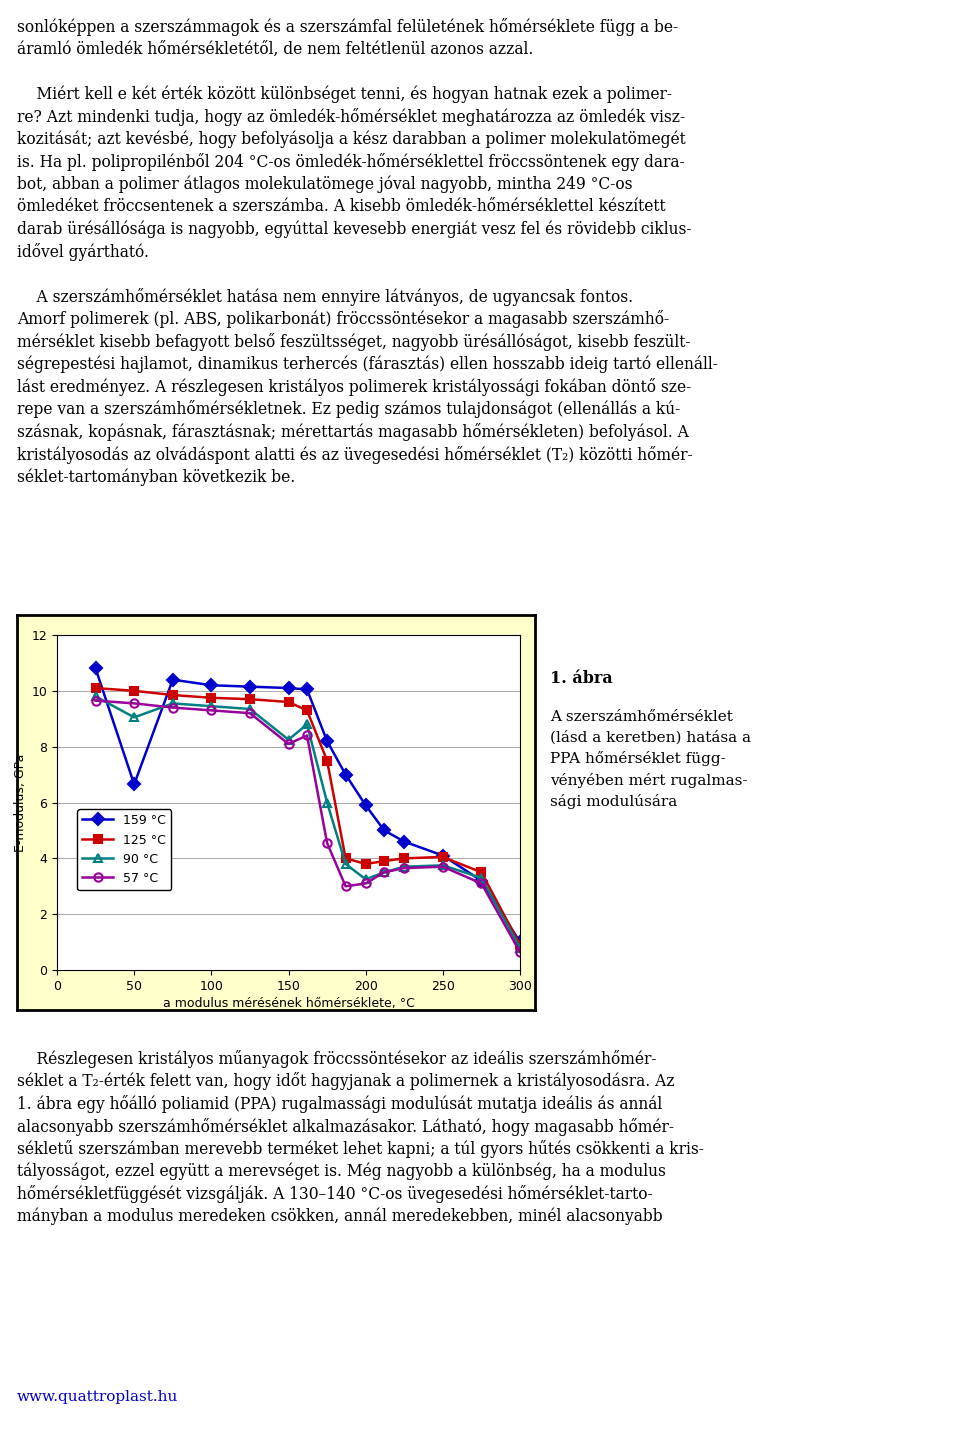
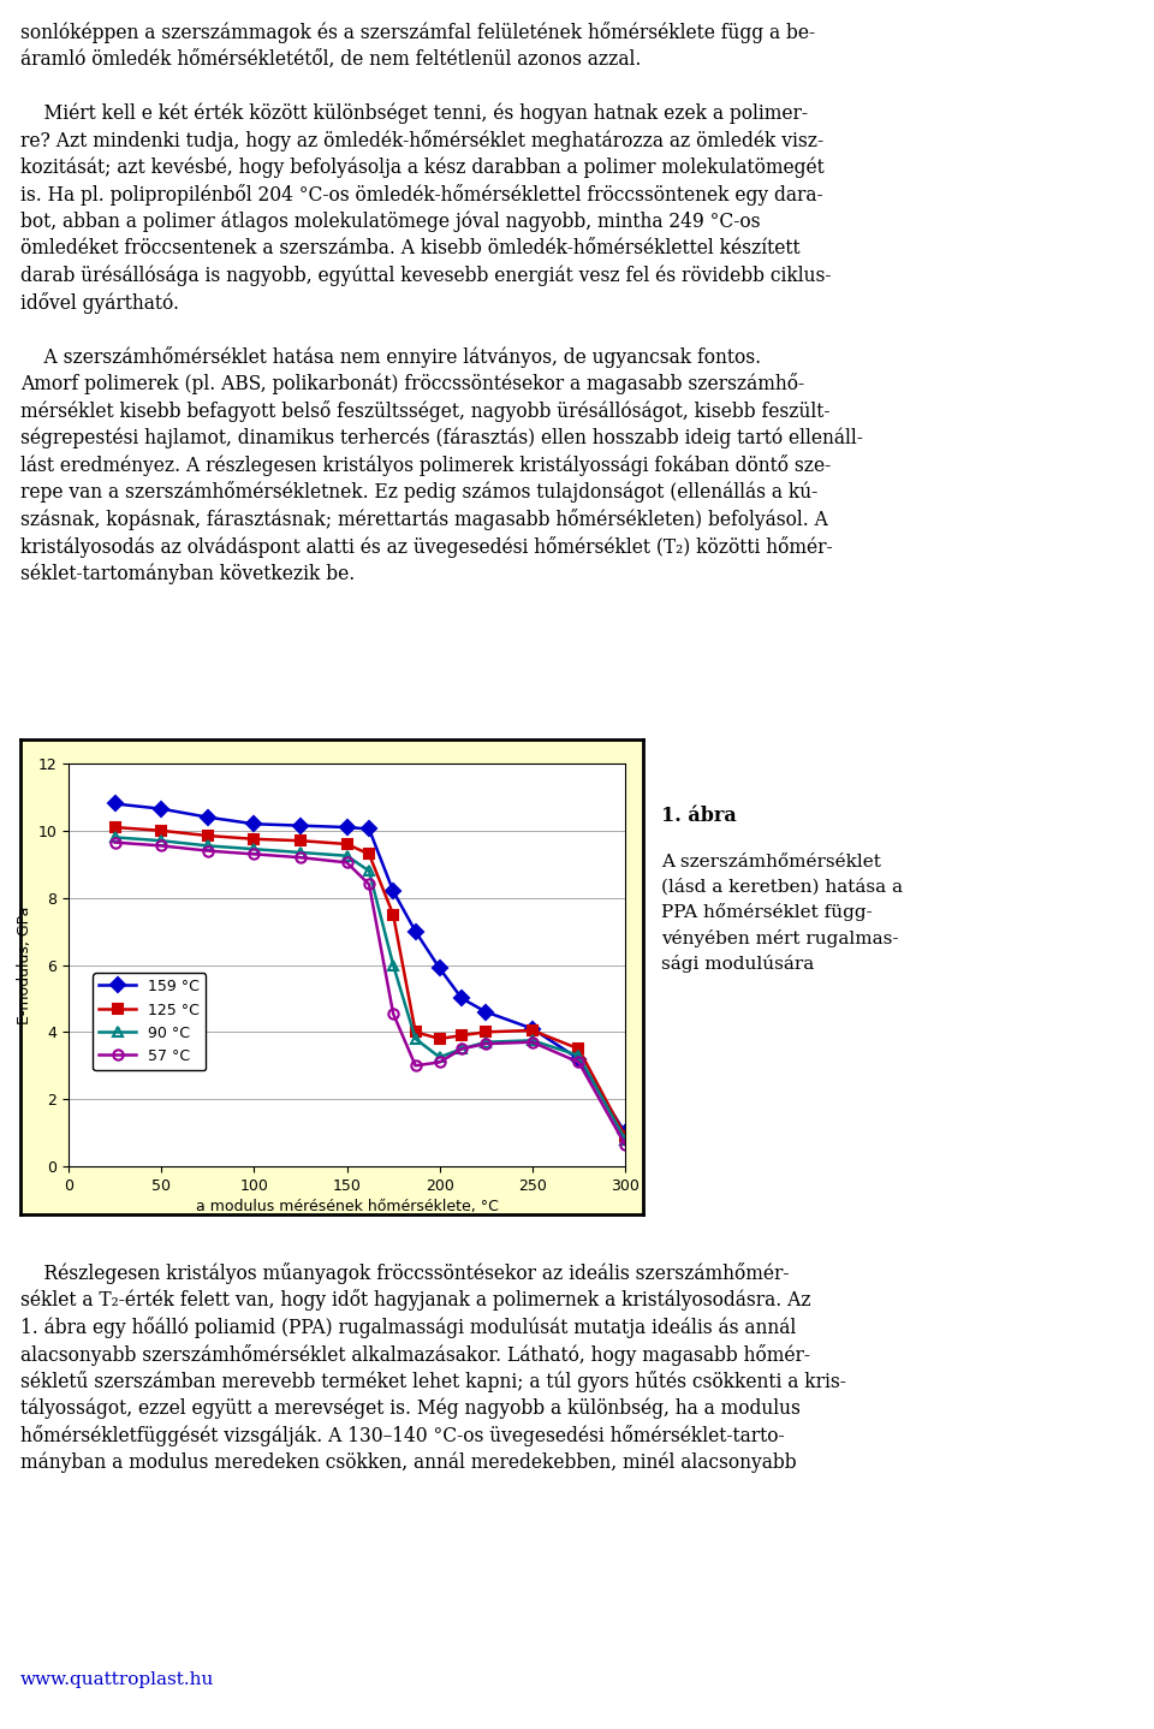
159 °C/50: 6.65 -> 10.65
90 °C/50: 9.05 -> 9.70
90 °C/150: 8.25 -> 9.25
57 °C/150: 8.10 -> 9.05
